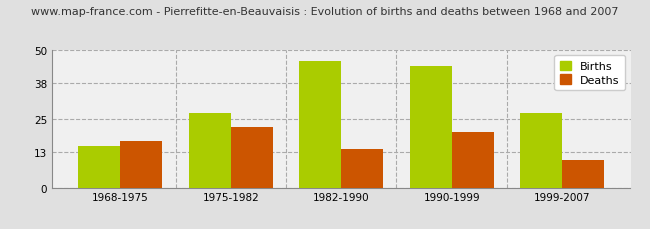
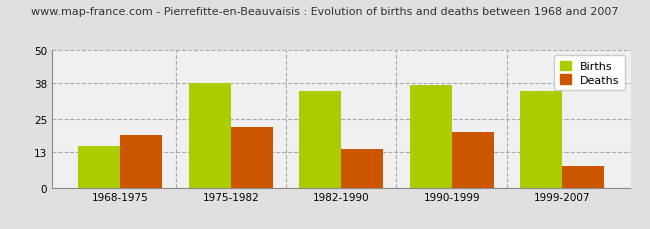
Deaths/1968-1975: 17 -> 19
Births/1975-1982: 27 -> 38
Births/1982-1990: 46 -> 35
Births/1990-1999: 44 -> 37
Births/1999-2007: 27 -> 35
Deaths/1999-2007: 10 -> 8
